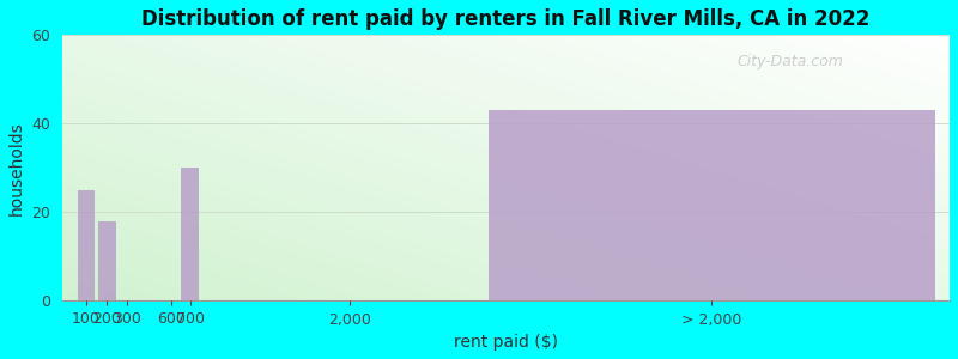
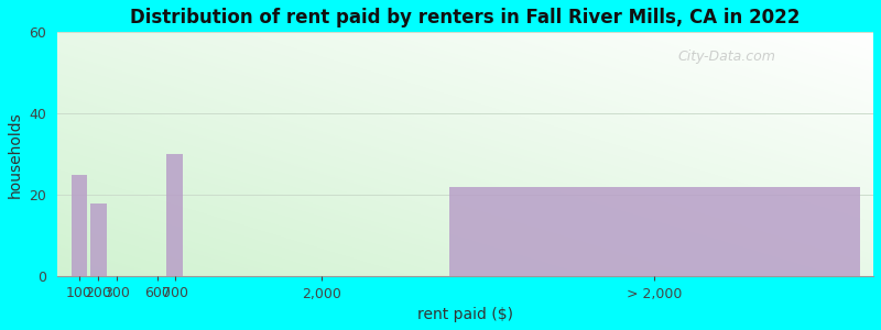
> 2,000: 43 -> 22
